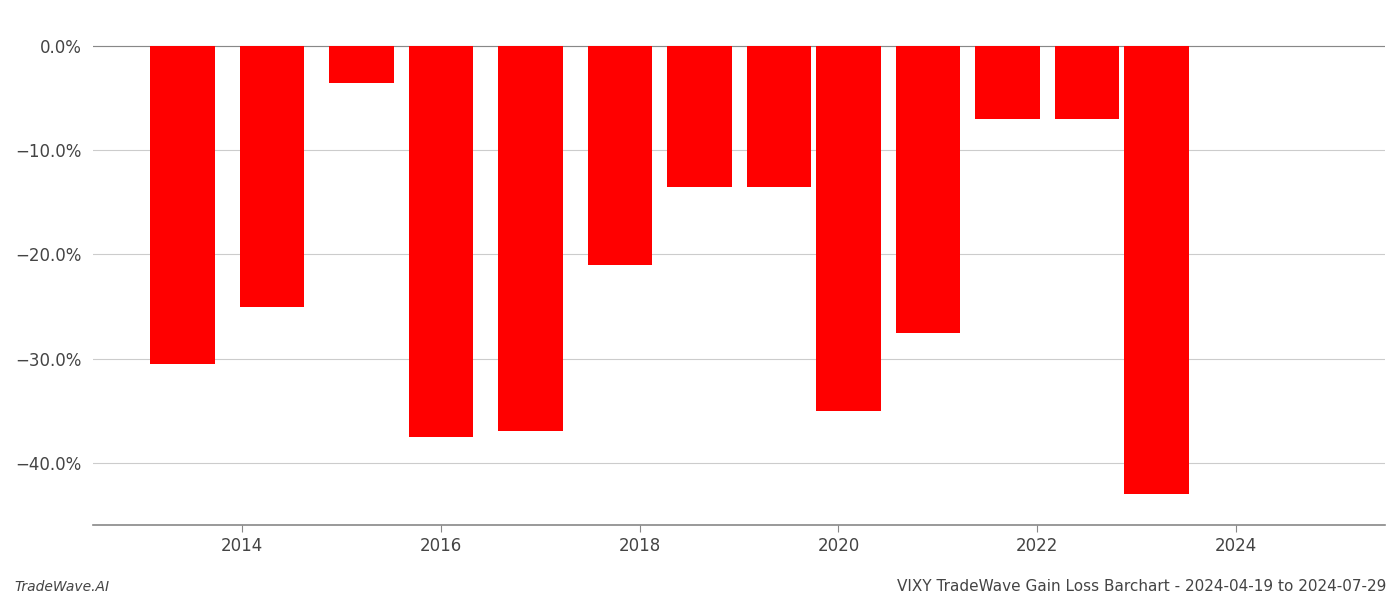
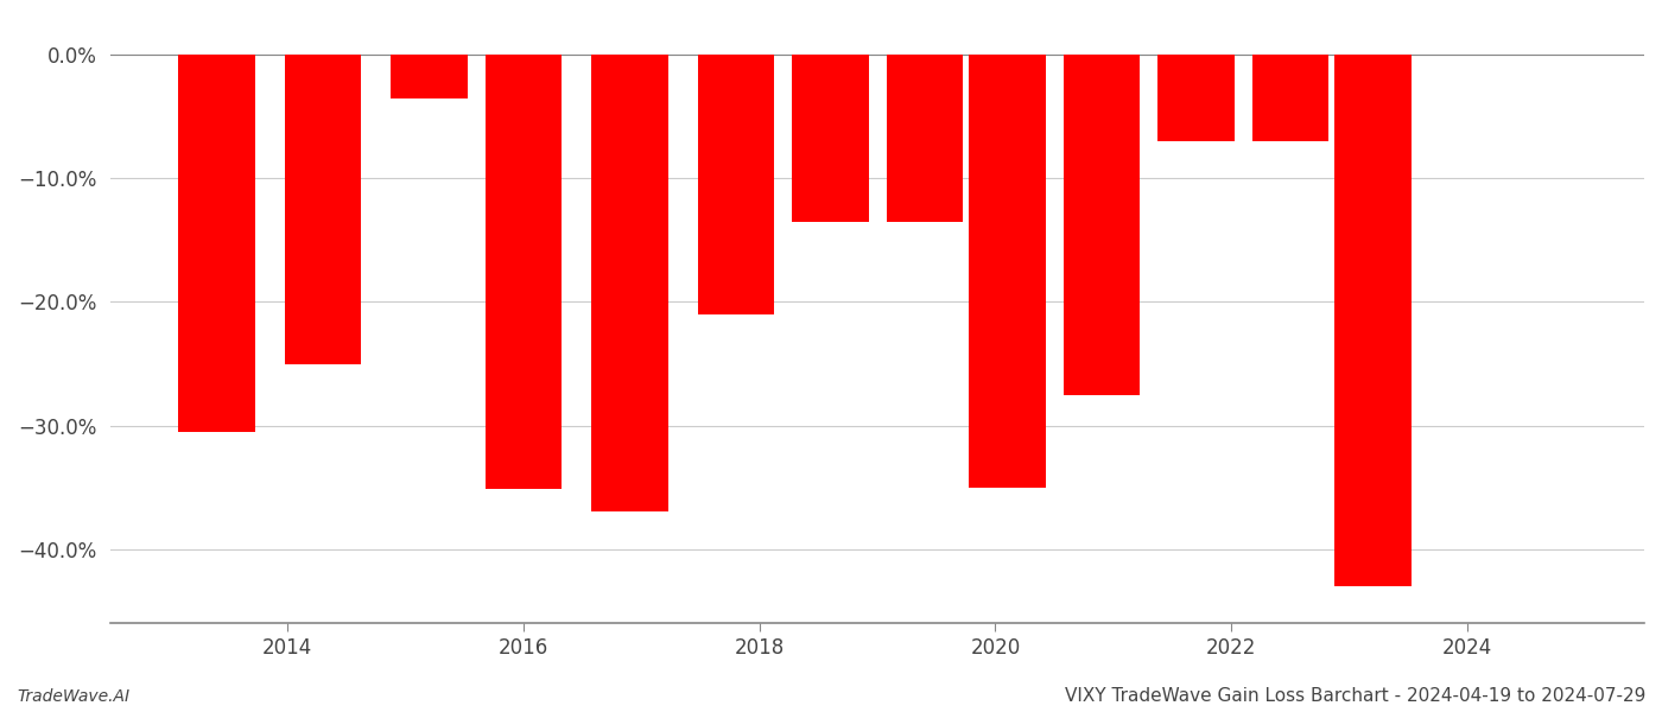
2016: -37.5% -> -35.1%
